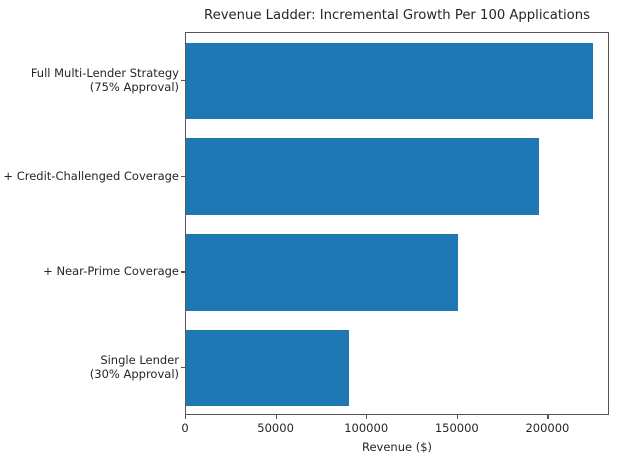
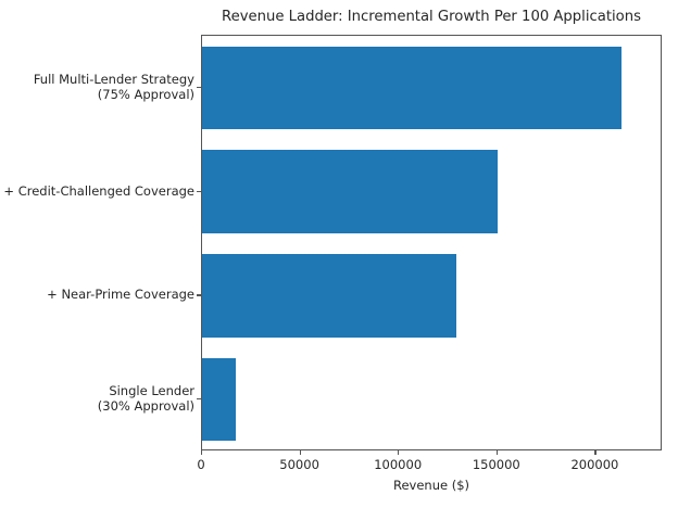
Single Lender (30% Approval): 90000 -> 17000
+ Near-Prime Coverage: 150000 -> 129000
+ Credit-Challenged Coverage: 195000 -> 150000
Full Multi-Lender Strategy (75% Approval): 224000 -> 213000
